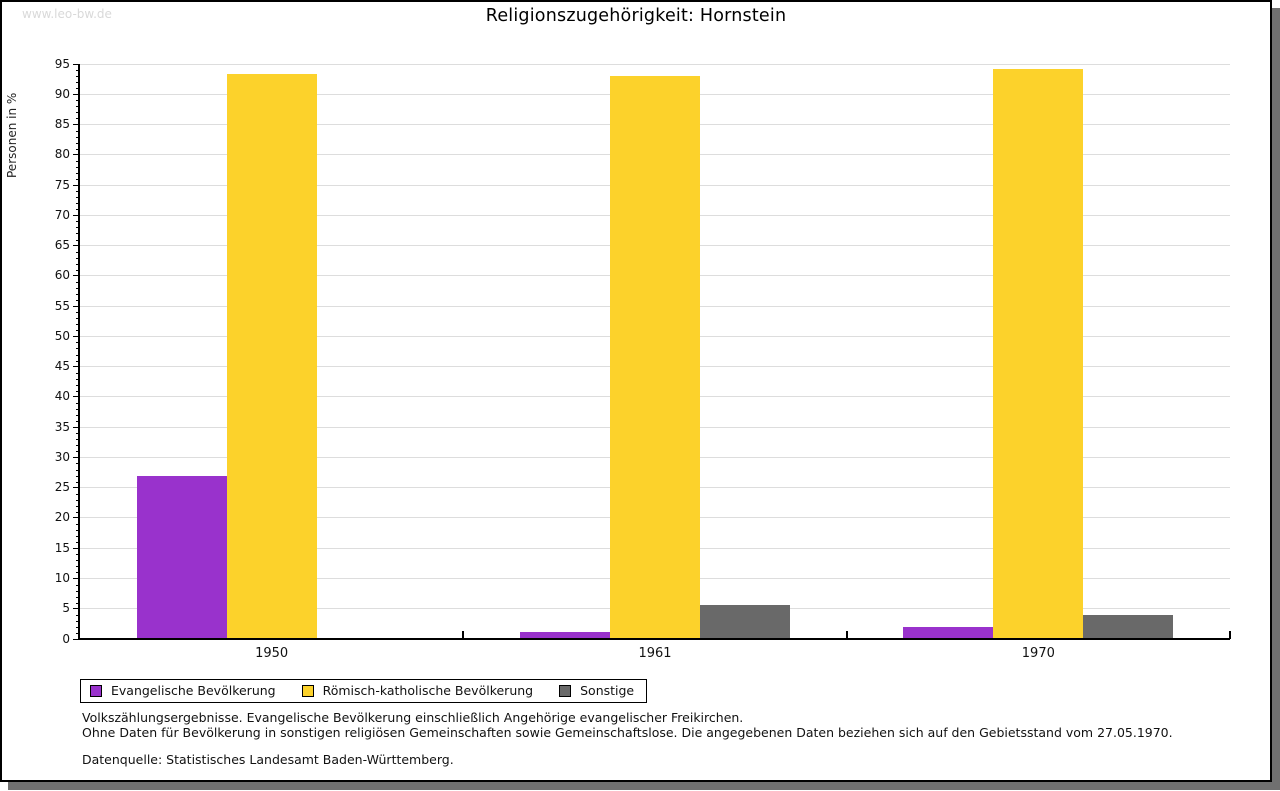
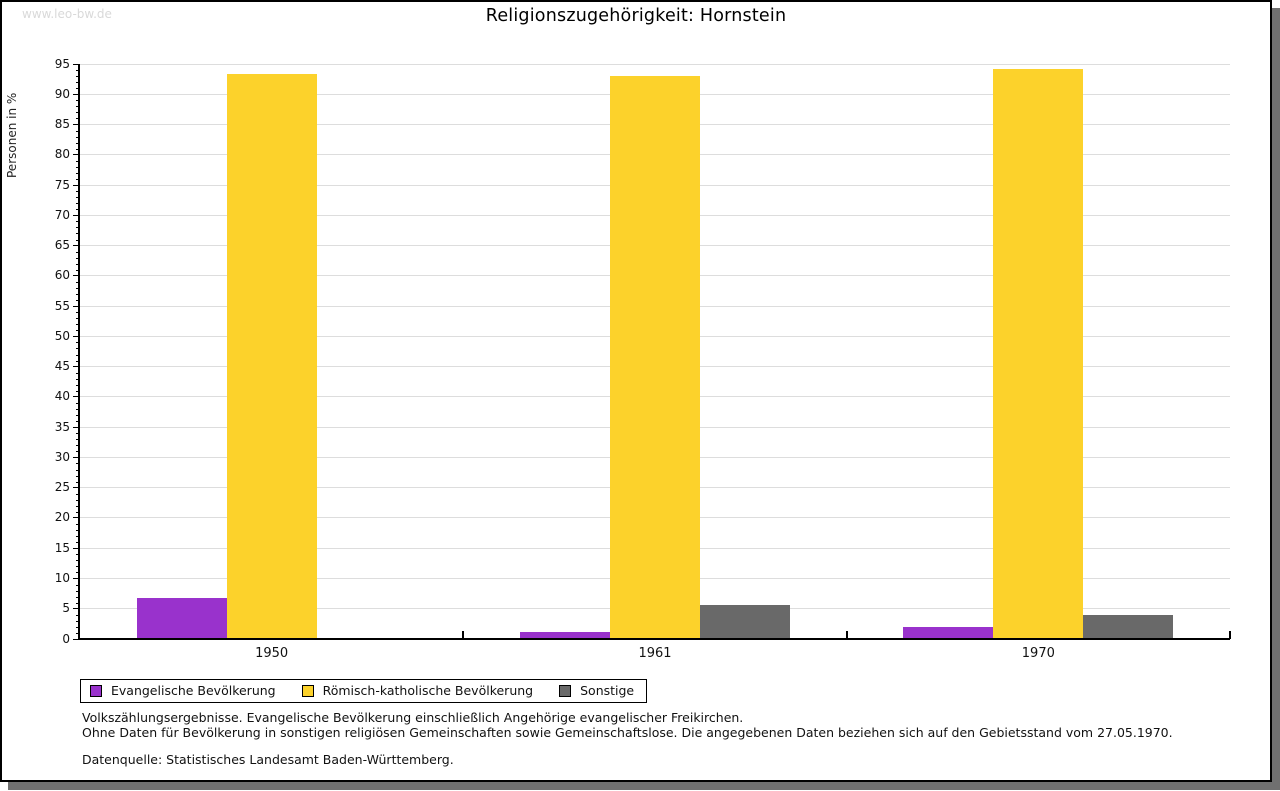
Evangelische Bevölkerung/1950: 27 -> 7
